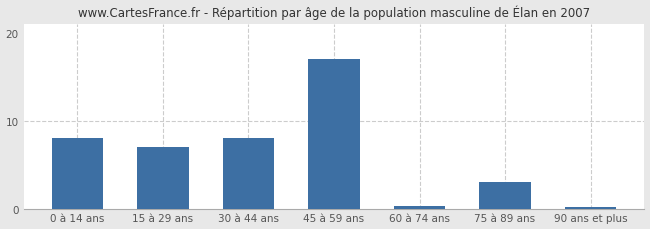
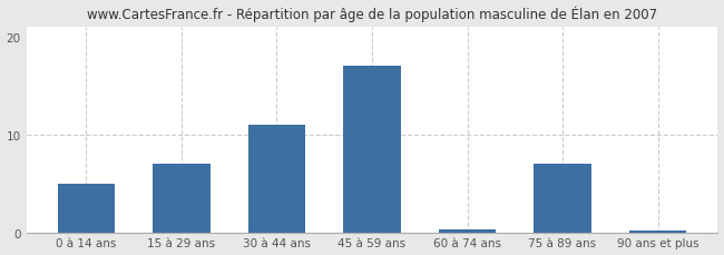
0 à 14 ans: 8.0 -> 5.0
30 à 44 ans: 8.0 -> 11.0
75 à 89 ans: 3.0 -> 7.0
